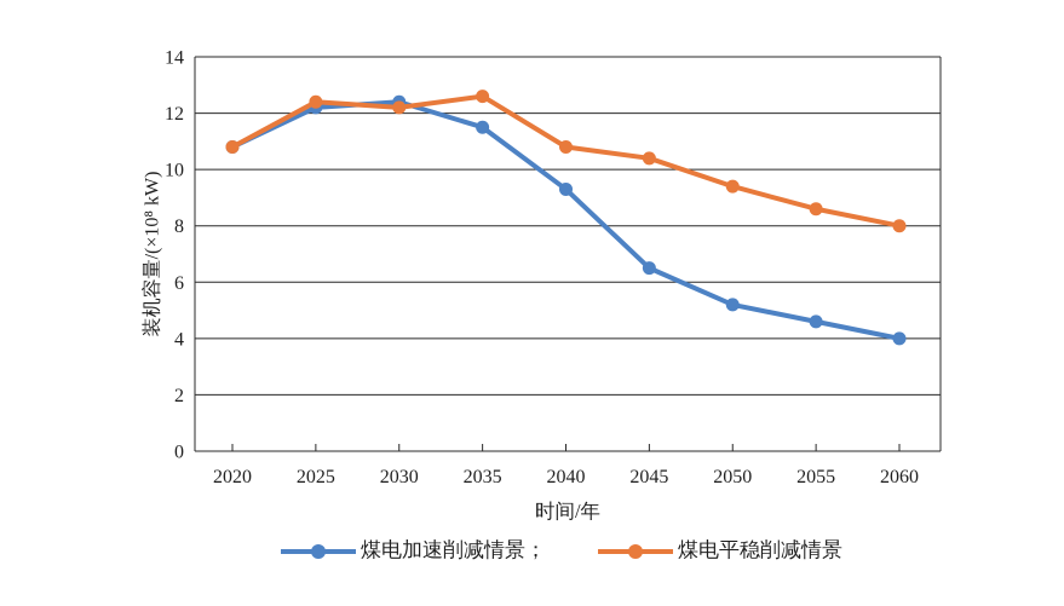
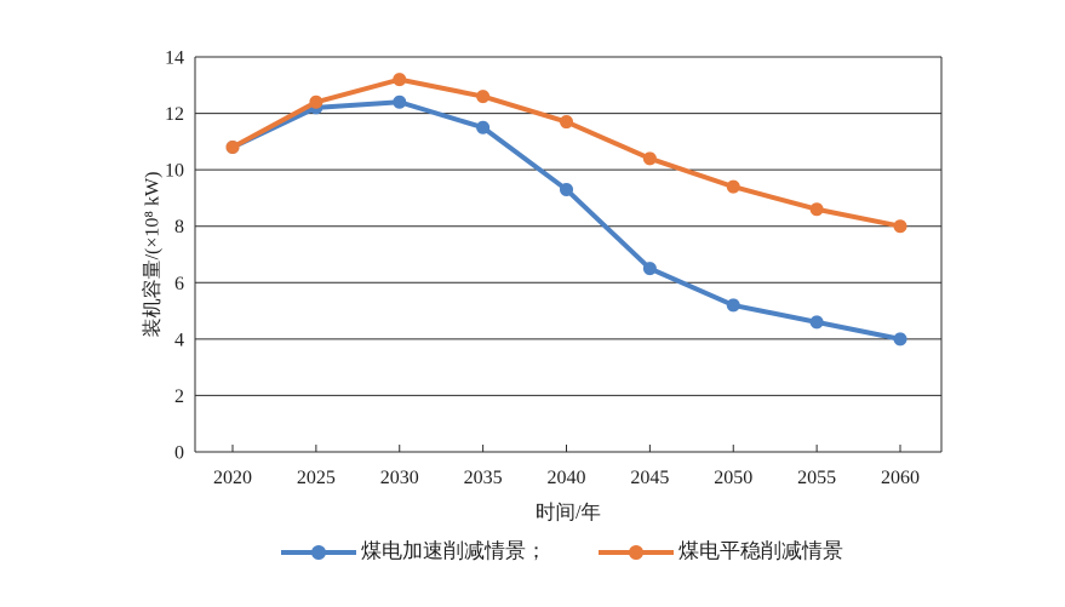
煤电平稳削减情景/2030: 12.2 -> 13.2
煤电平稳削减情景/2040: 10.8 -> 11.7
